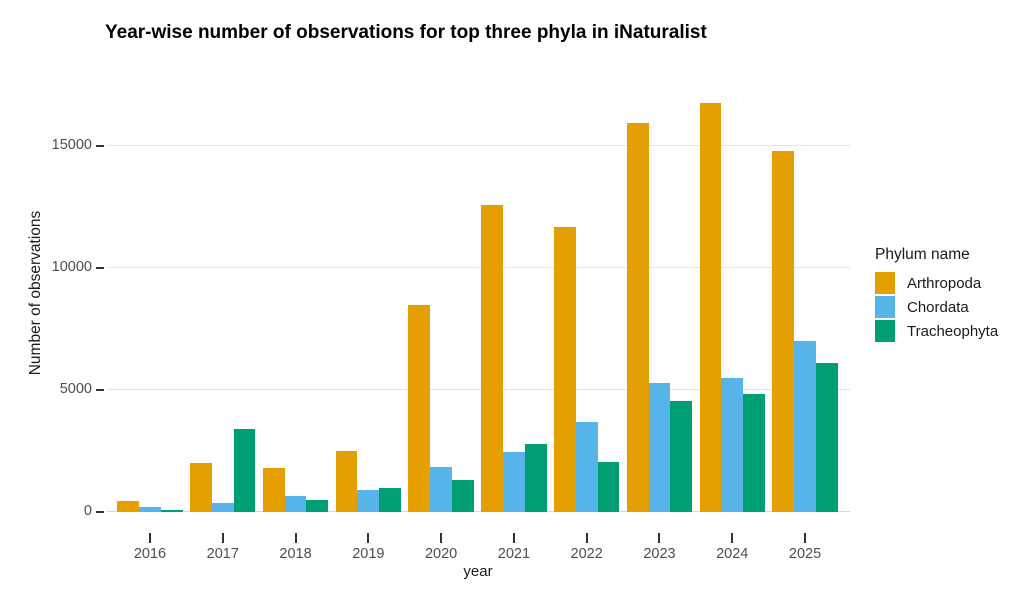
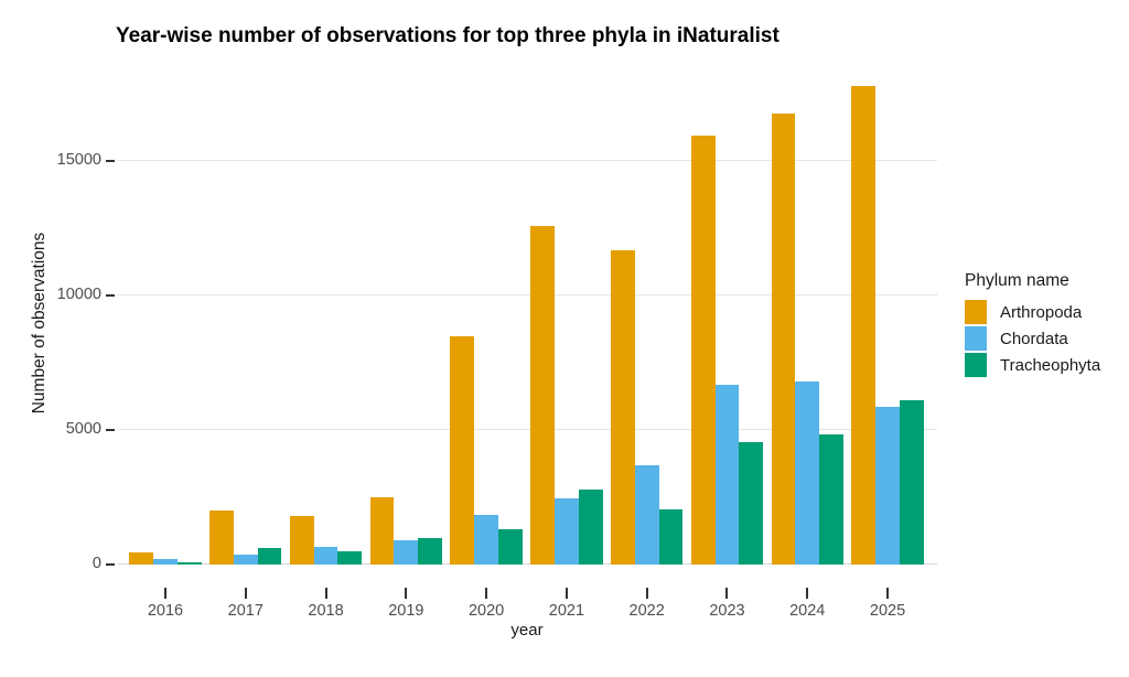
Tracheophyta/2017: 3400 -> 600
Chordata/2023: 5300 -> 6700
Chordata/2024: 5500 -> 6800
Arthropoda/2025: 14800 -> 17800
Chordata/2025: 7000 -> 5800
